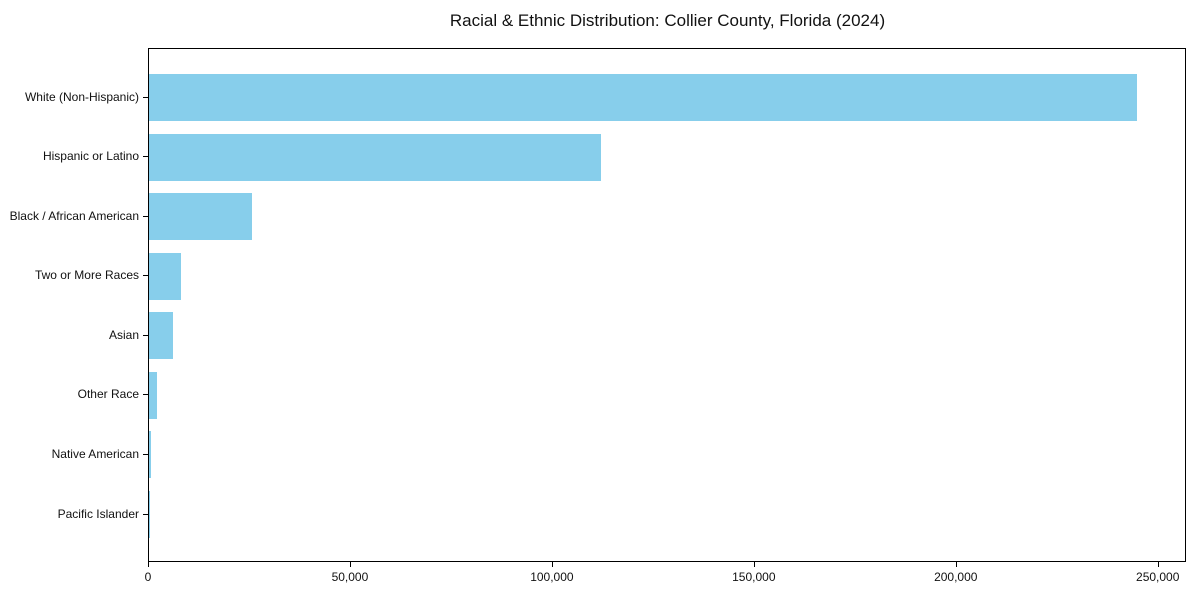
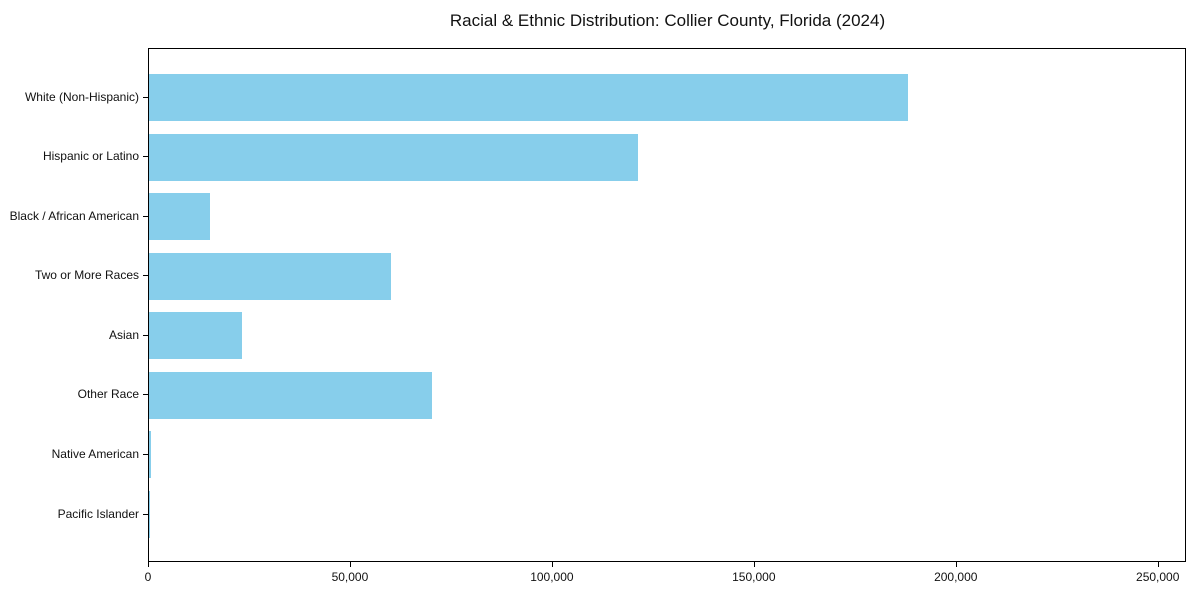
White (Non-Hispanic): 244000 -> 188000
Hispanic or Latino: 112000 -> 121000
Black / African American: 26000 -> 15000
Two or More Races: 8000 -> 60000
Asian: 6000 -> 23000
Other Race: 2000 -> 70000
